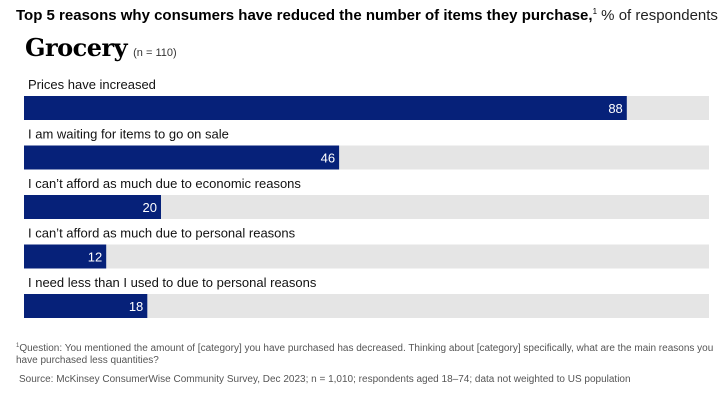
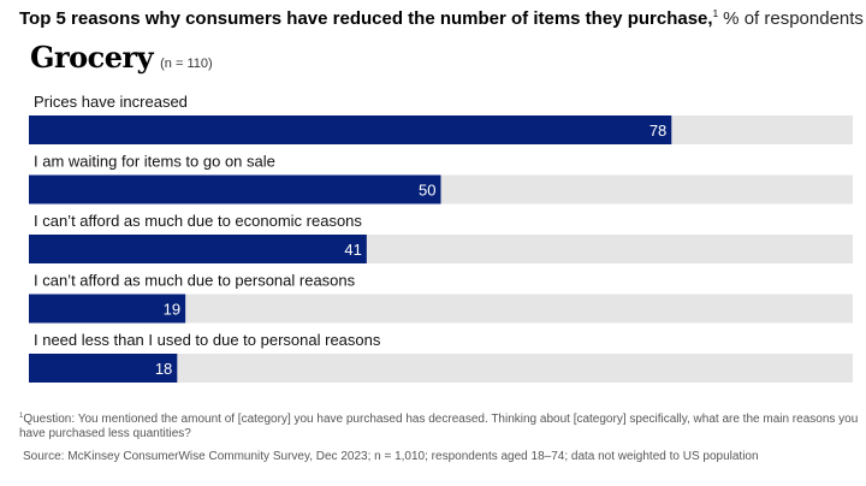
Prices have increased: 88 -> 78
I am waiting for items to go on sale: 46 -> 50
I can’t afford as much due to economic reasons: 20 -> 41
I can’t afford as much due to personal reasons: 12 -> 19
